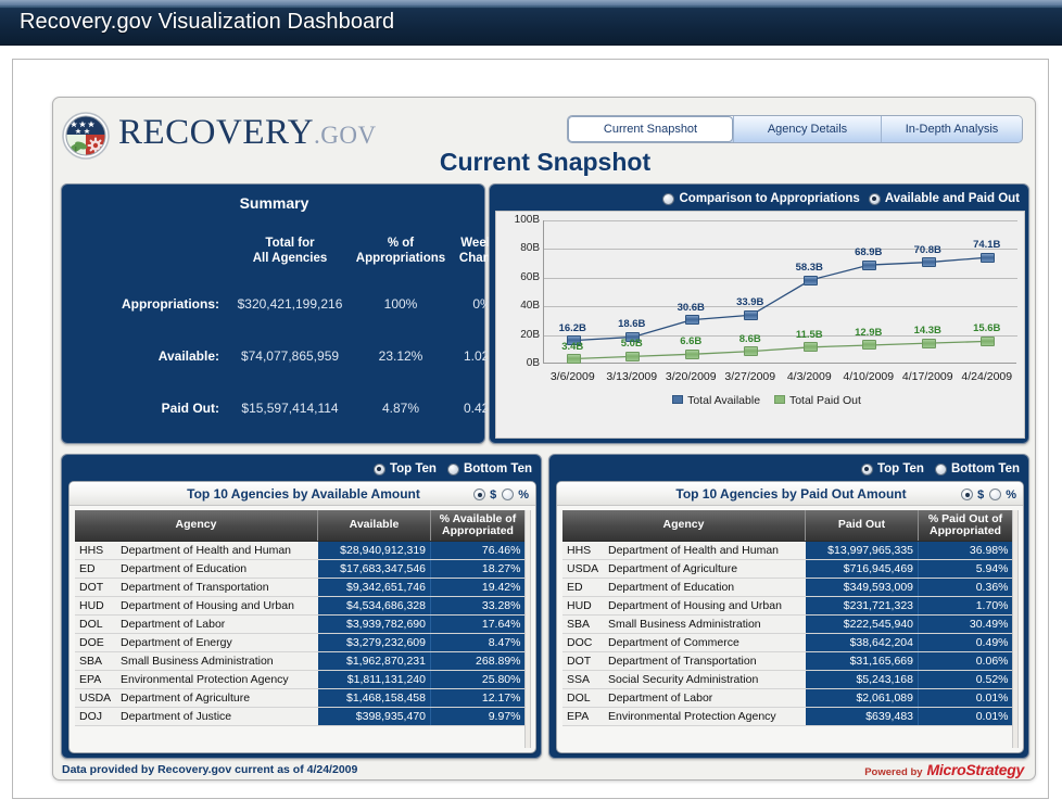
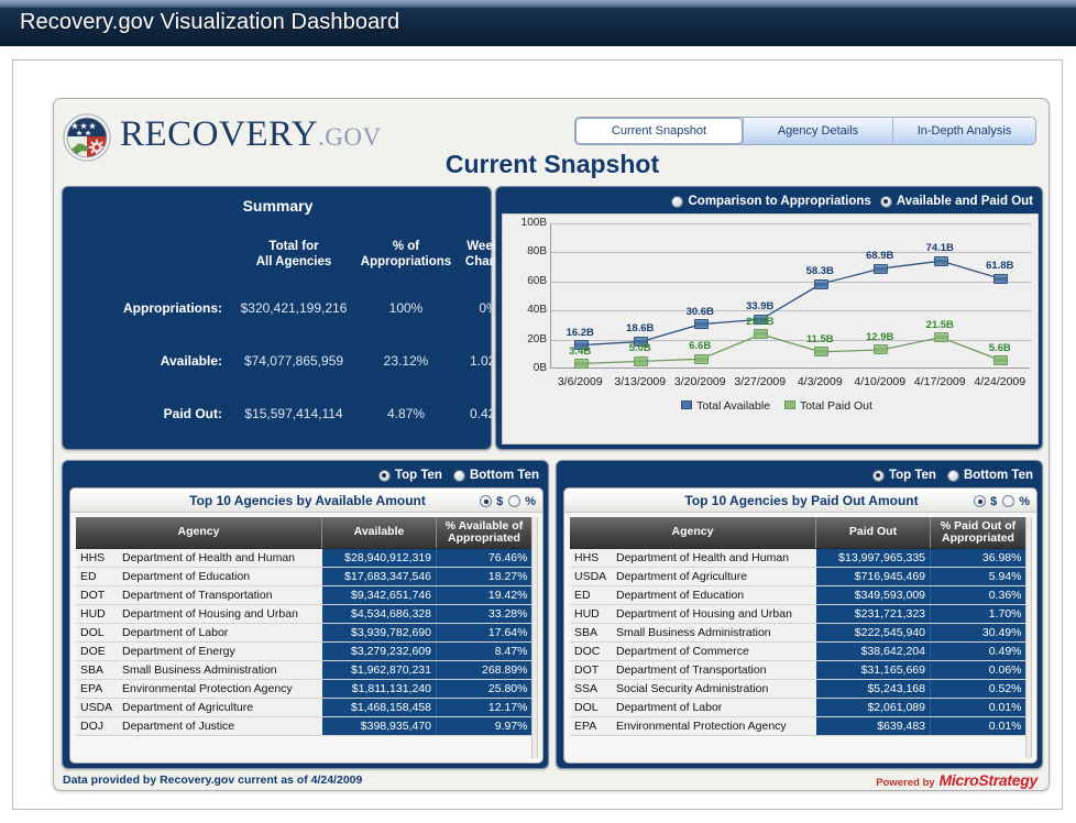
Total Paid Out/3/27/2009: 8.6B -> 23.6B
Total Available/4/17/2009: 70.8B -> 74.1B
Total Paid Out/4/17/2009: 14.3B -> 21.5B
Total Available/4/24/2009: 74.1B -> 61.8B
Total Paid Out/4/24/2009: 15.6B -> 5.6B
